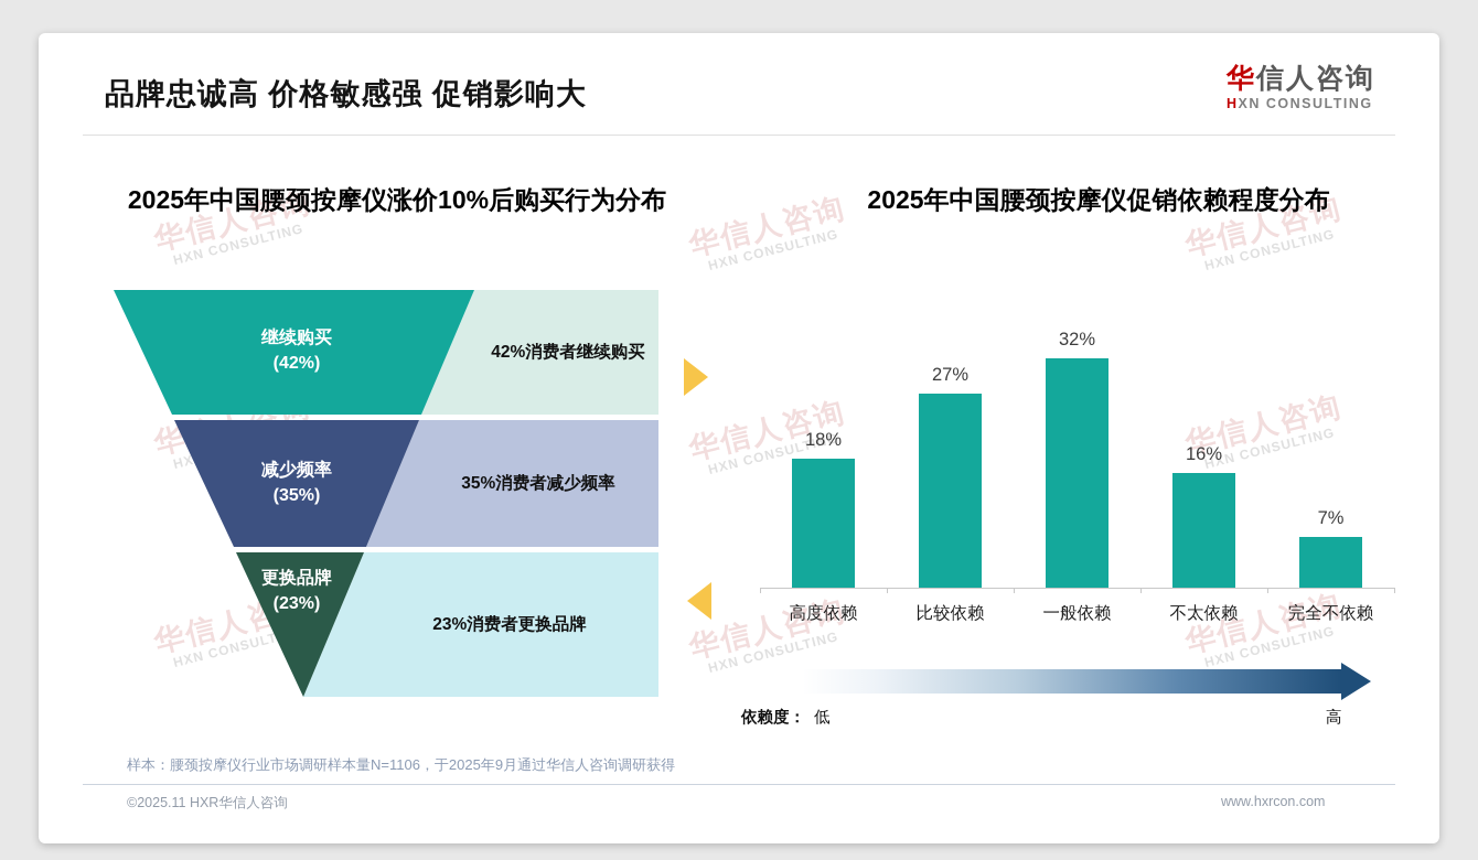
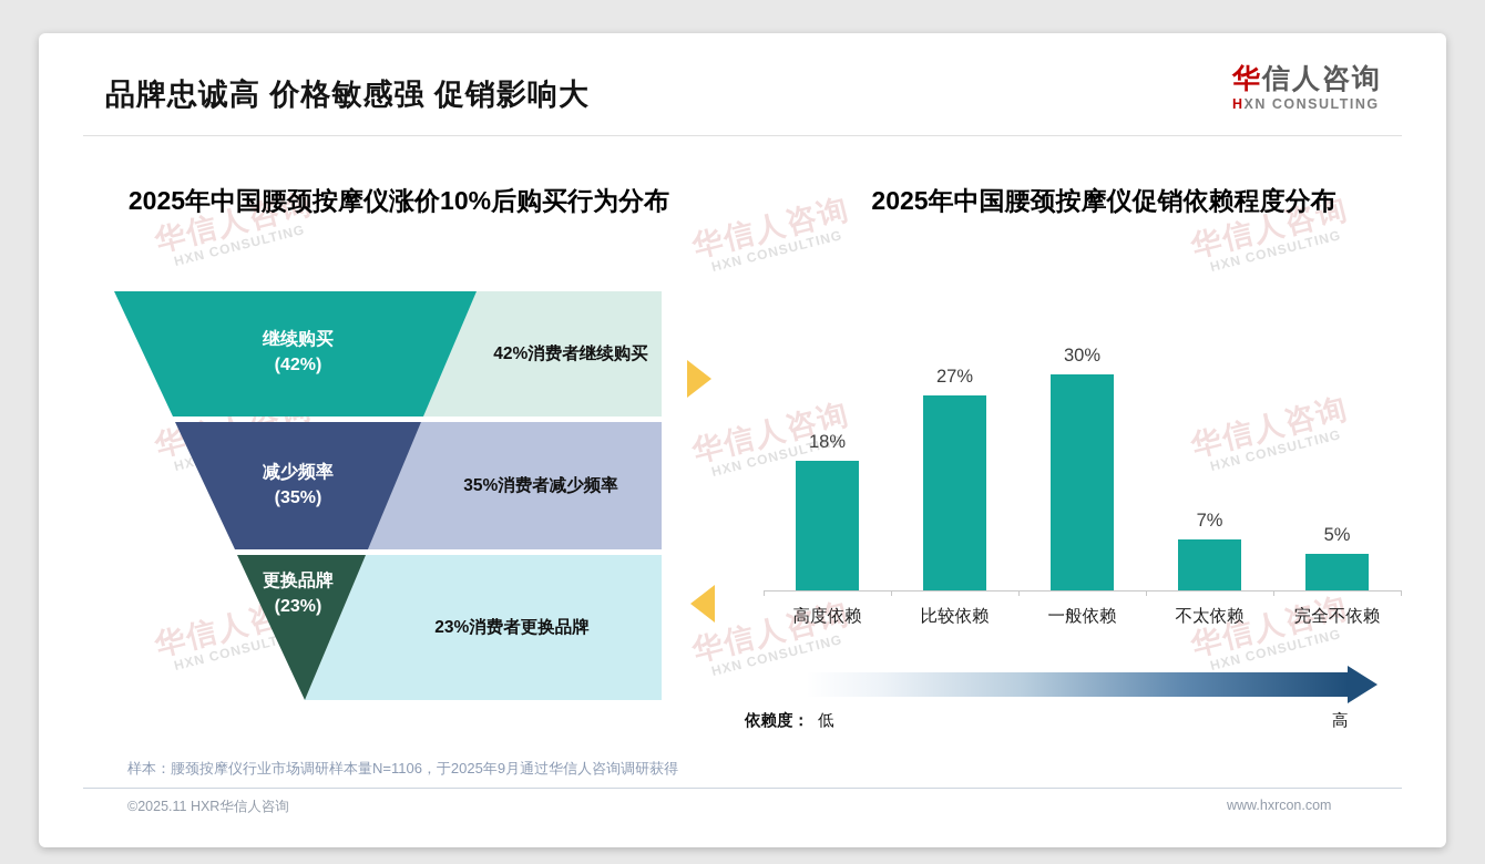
2025年中国腰颈按摩仪促销依赖程度分布/一般依赖: 32% -> 30%
2025年中国腰颈按摩仪促销依赖程度分布/不太依赖: 16% -> 7%
2025年中国腰颈按摩仪促销依赖程度分布/完全不依赖: 7% -> 5%
